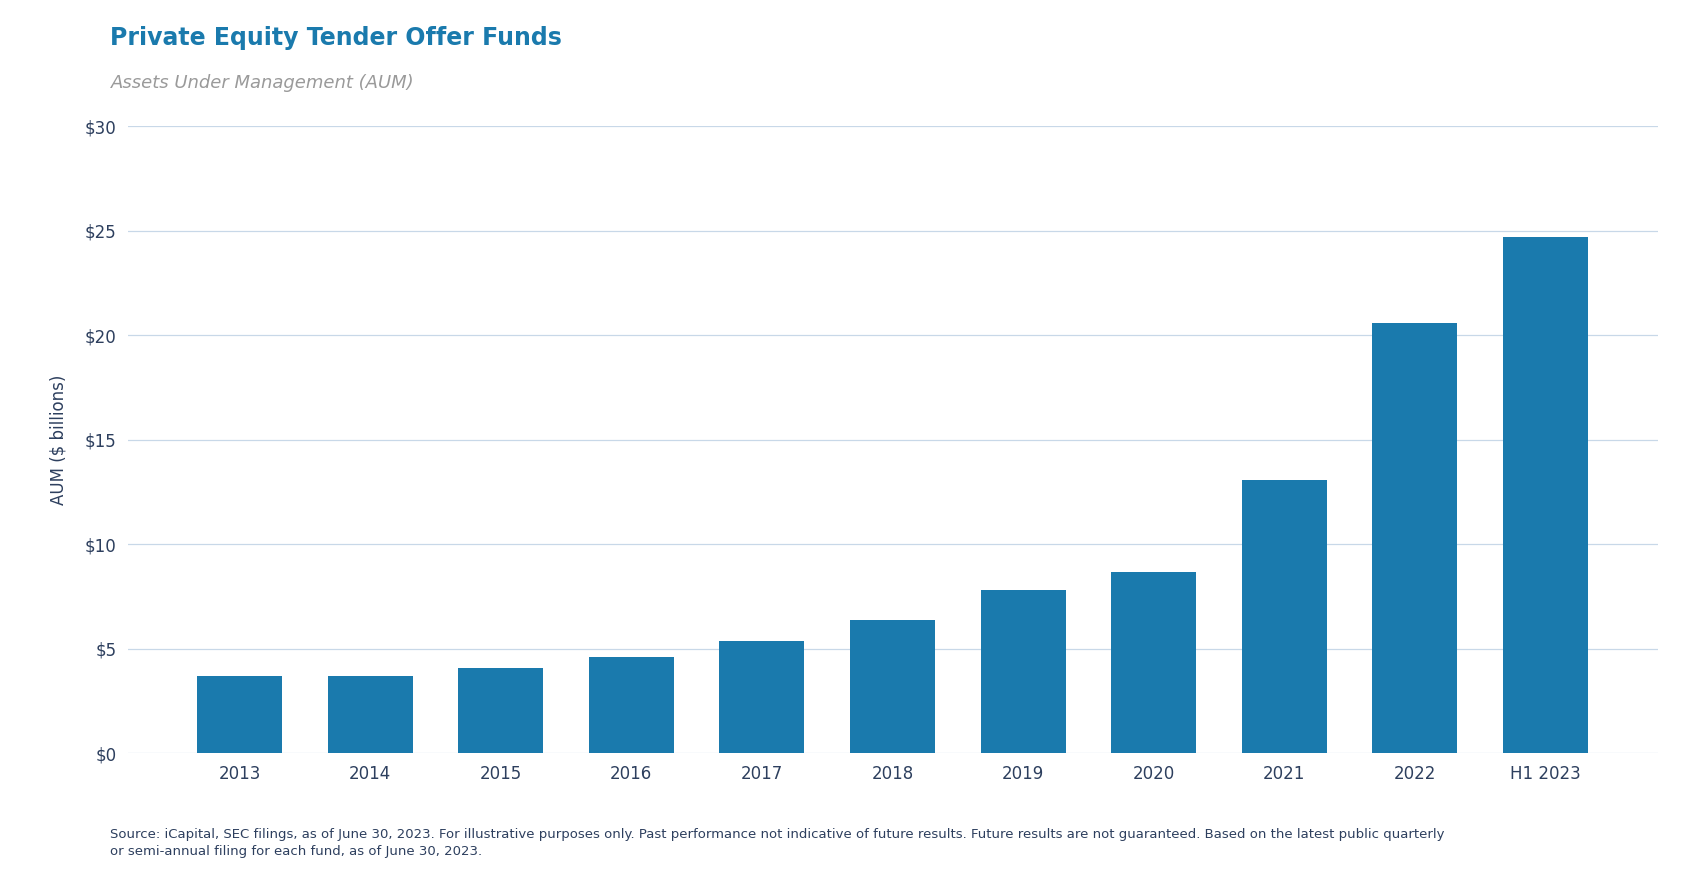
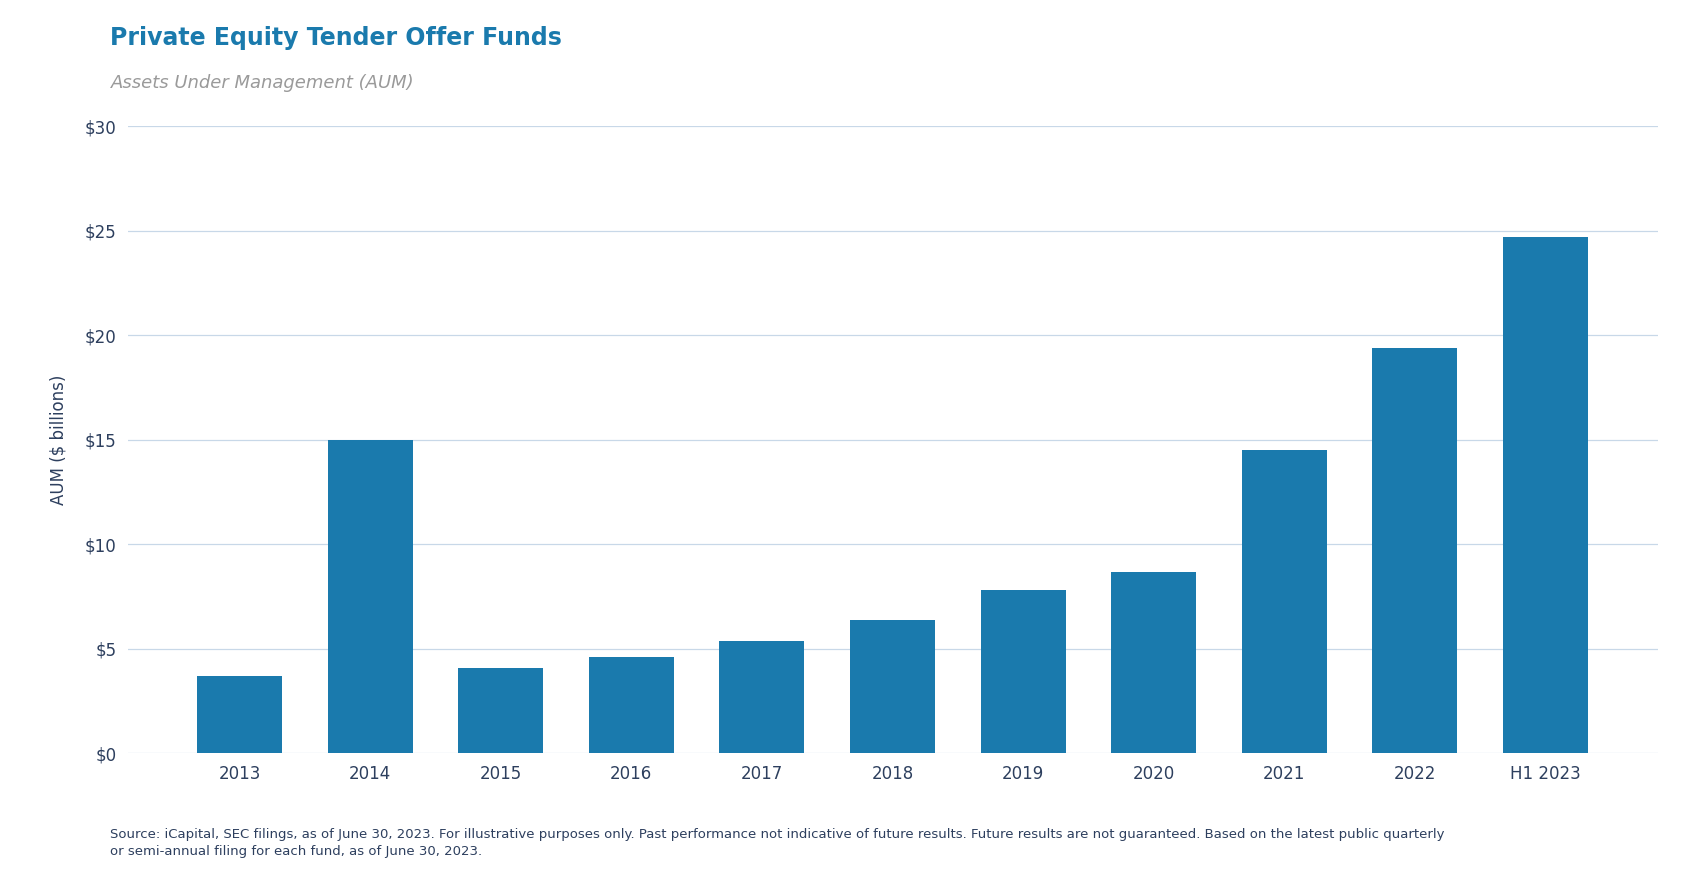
2014: $3.7 -> $15.0
2021: $13.1 -> $14.5
2022: $20.6 -> $19.4
